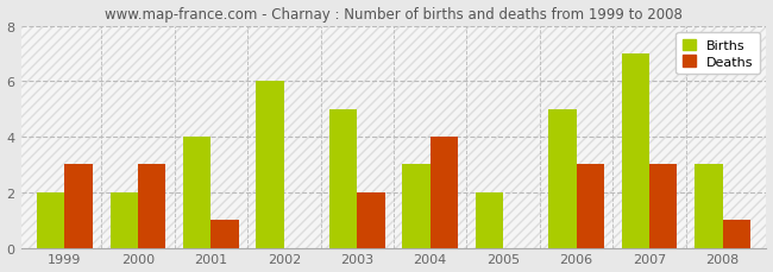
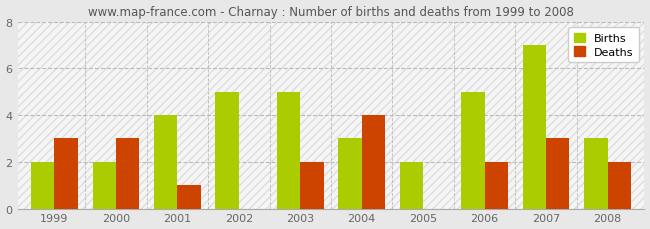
Births/2002: 6 -> 5
Deaths/2006: 3 -> 2
Deaths/2008: 1 -> 2
